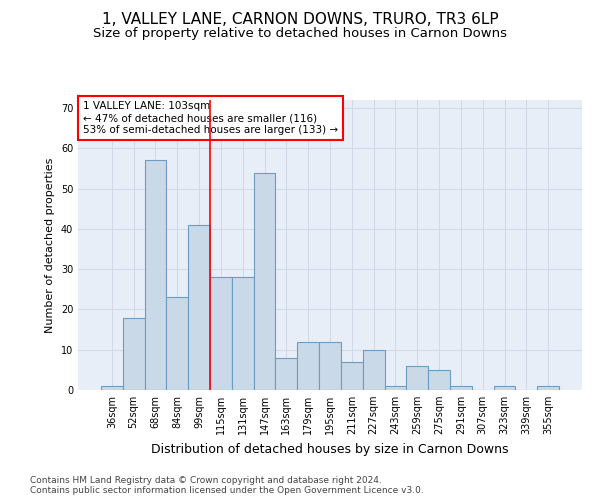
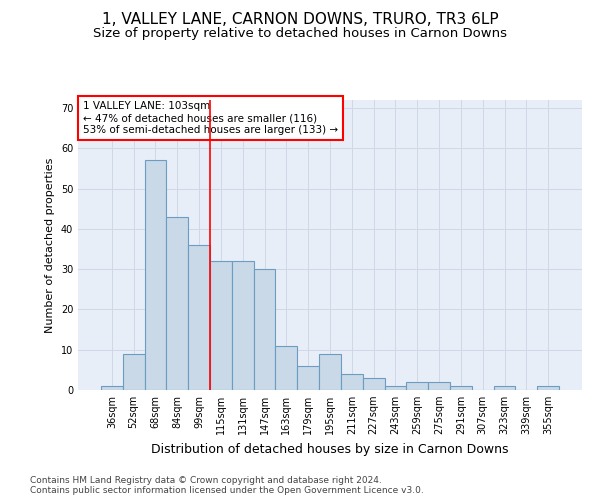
52sqm: 18 -> 9
84sqm: 23 -> 43
99sqm: 41 -> 36
115sqm: 28 -> 32
131sqm: 28 -> 32
147sqm: 54 -> 30
163sqm: 8 -> 11
179sqm: 12 -> 6
195sqm: 12 -> 9
211sqm: 7 -> 4
227sqm: 10 -> 3
259sqm: 6 -> 2
275sqm: 5 -> 2
